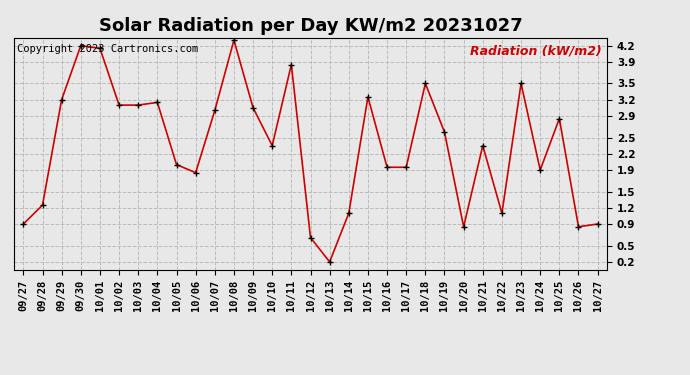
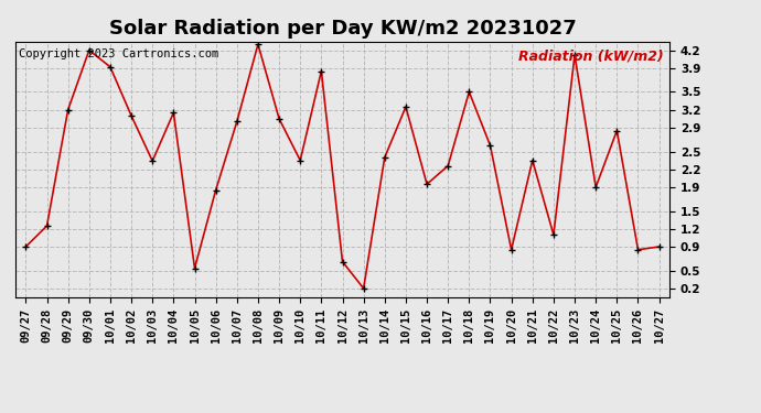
10/01: 4.15 -> 3.92
10/03: 3.10 -> 2.34
10/05: 2.00 -> 0.54
10/14: 1.10 -> 2.40
10/17: 1.95 -> 2.26
10/23: 3.50 -> 4.12
